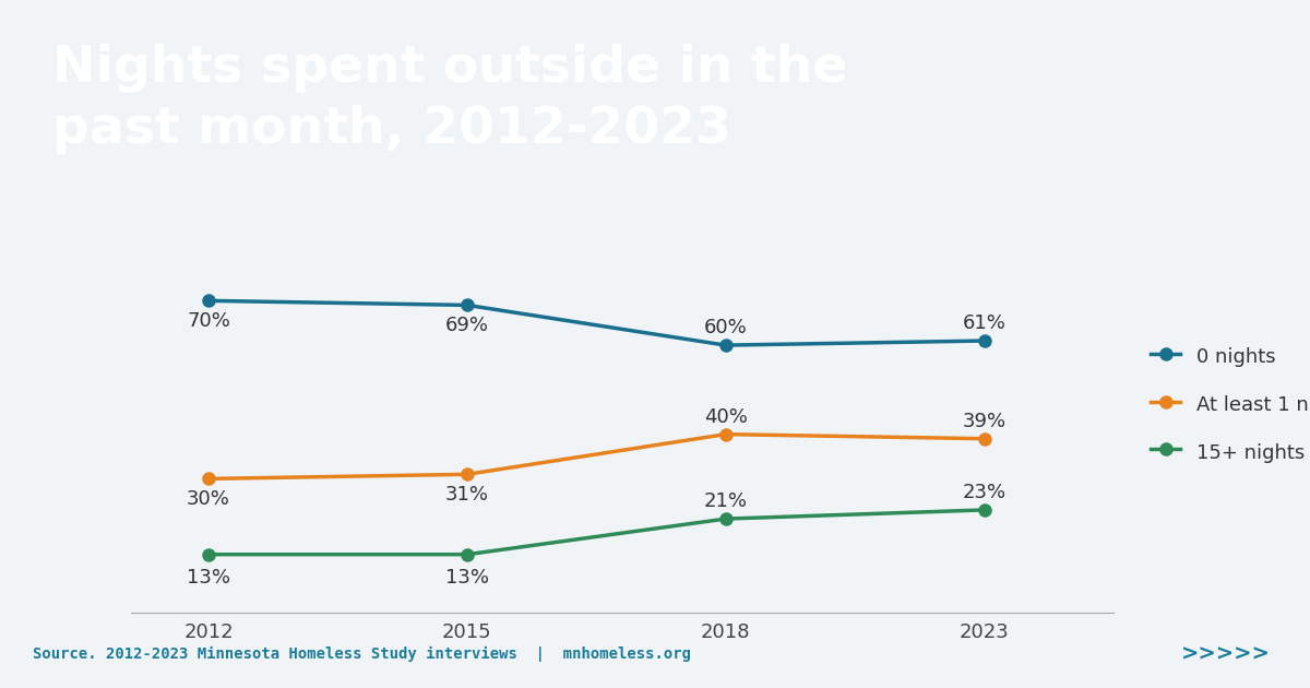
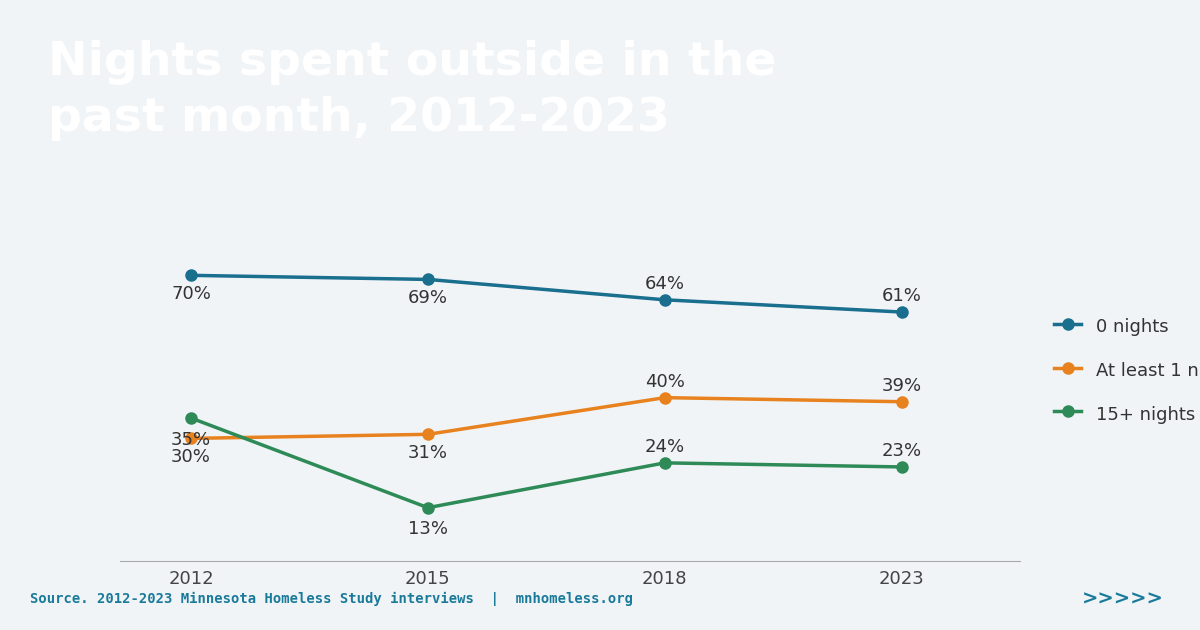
15+ nights/2012: 13% -> 35%
0 nights/2018: 60% -> 64%
15+ nights/2018: 21% -> 24%
